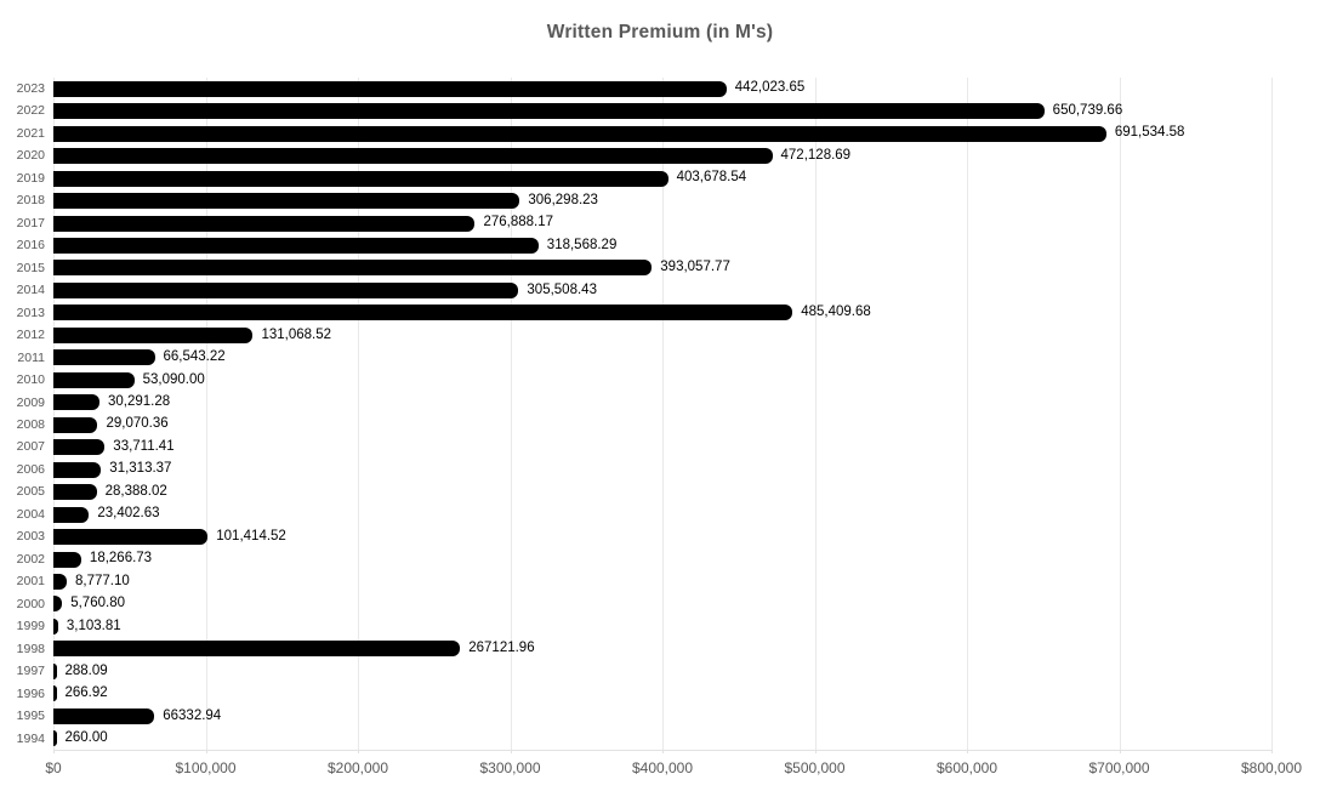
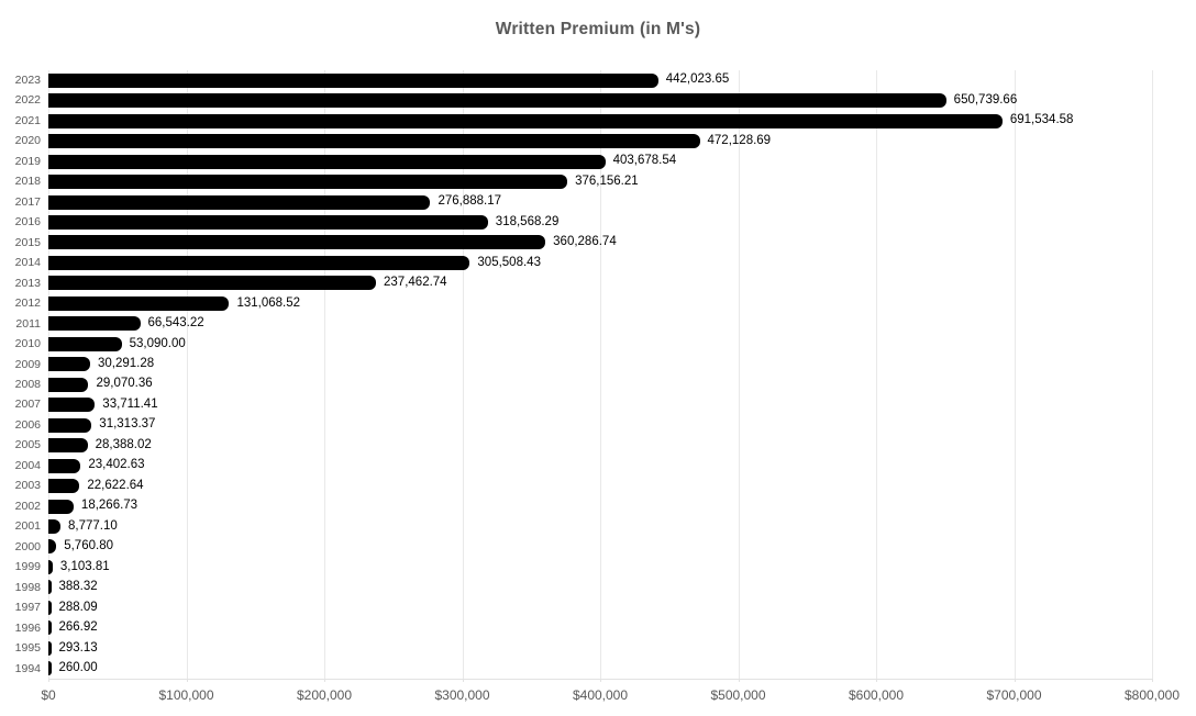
2018: 306,298.23 -> 376,156.21
2015: 393,057.77 -> 360,286.74
2013: 485,409.68 -> 237,462.74
2003: 101,414.52 -> 22,622.64
1998: 267121.96 -> 388.32
1995: 66332.94 -> 293.13
